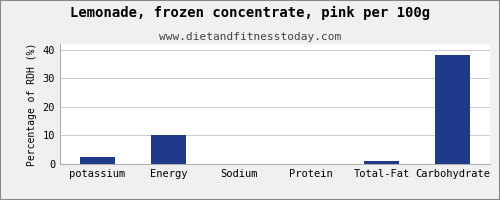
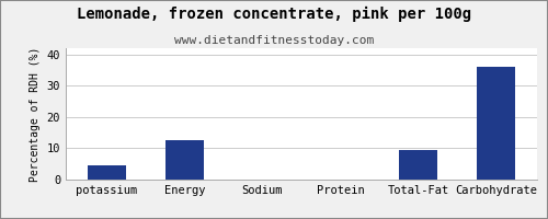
potassium: 2.5 -> 4.5
Energy: 10.0 -> 12.5
Total-Fat: 1.0 -> 9.5
Carbohydrate: 38.0 -> 36.0
